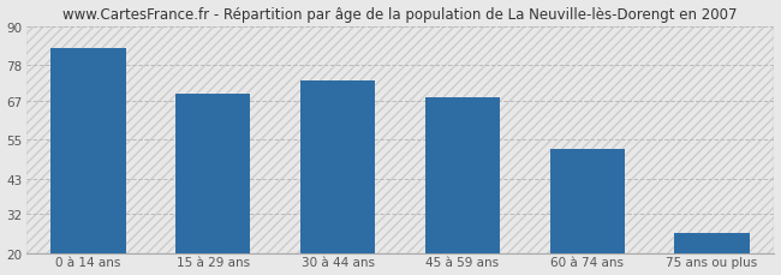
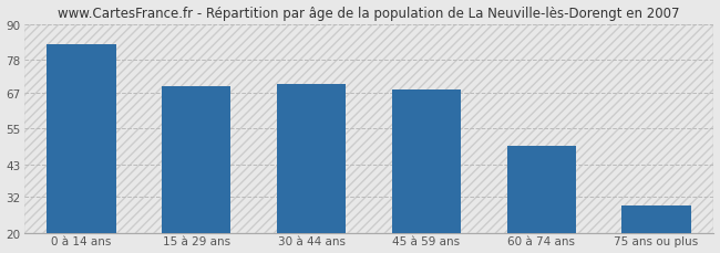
30 à 44 ans: 73 -> 70
60 à 74 ans: 52 -> 49
75 ans ou plus: 26 -> 29
